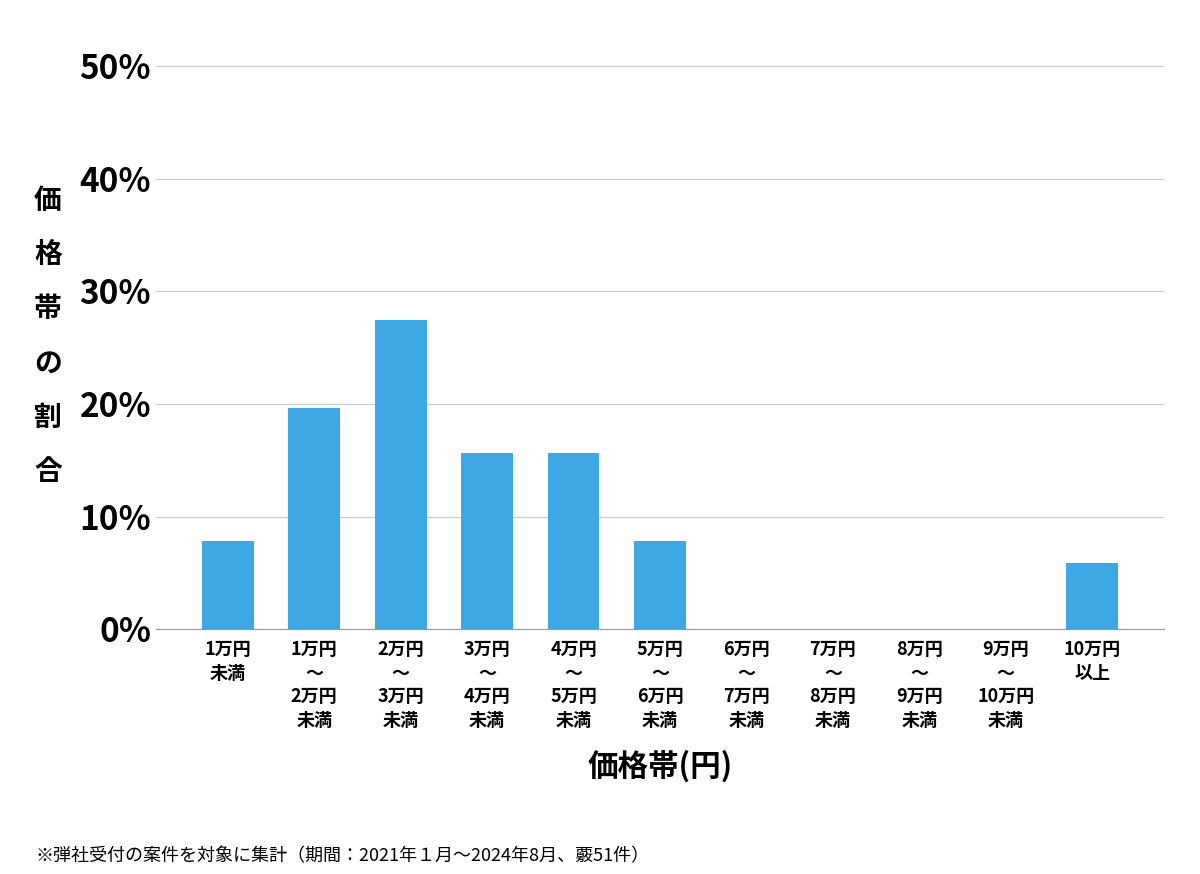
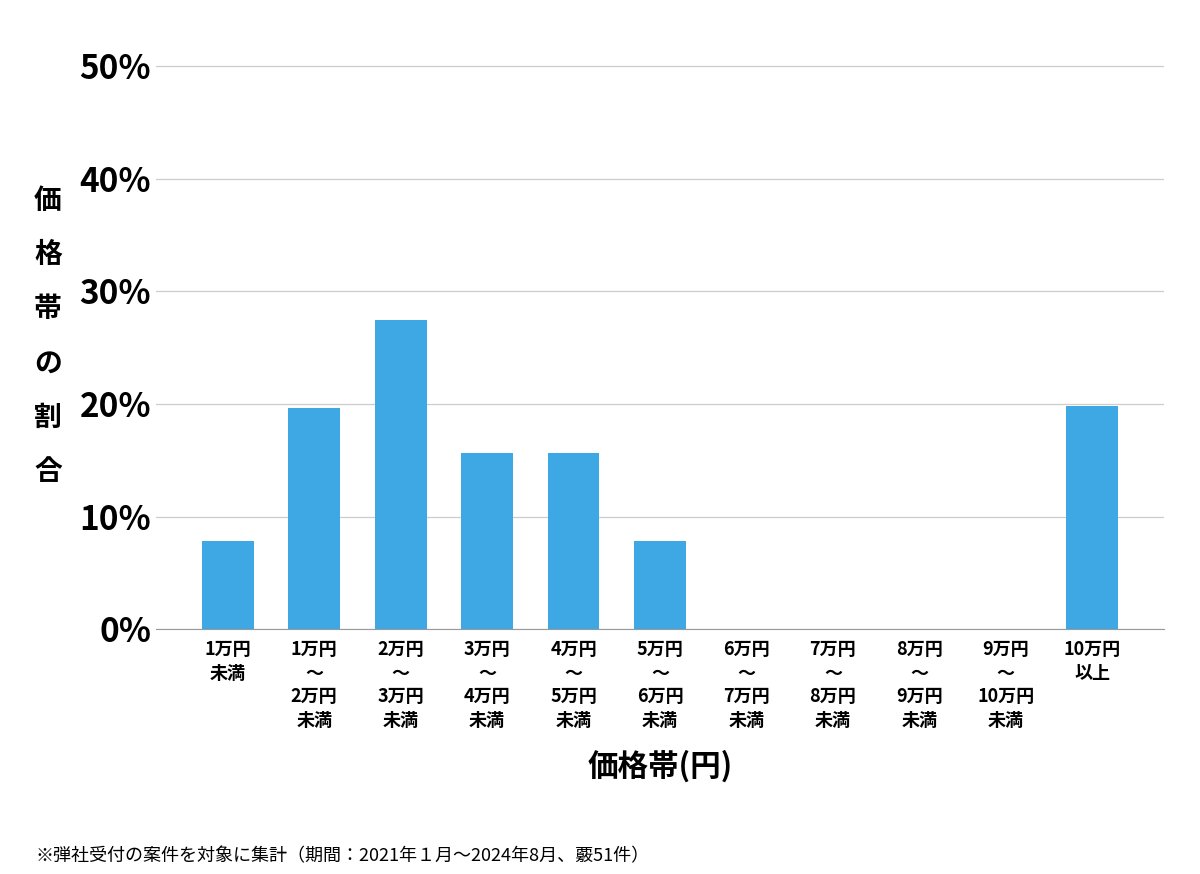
10万円 以上: 5.9% -> 19.8%
